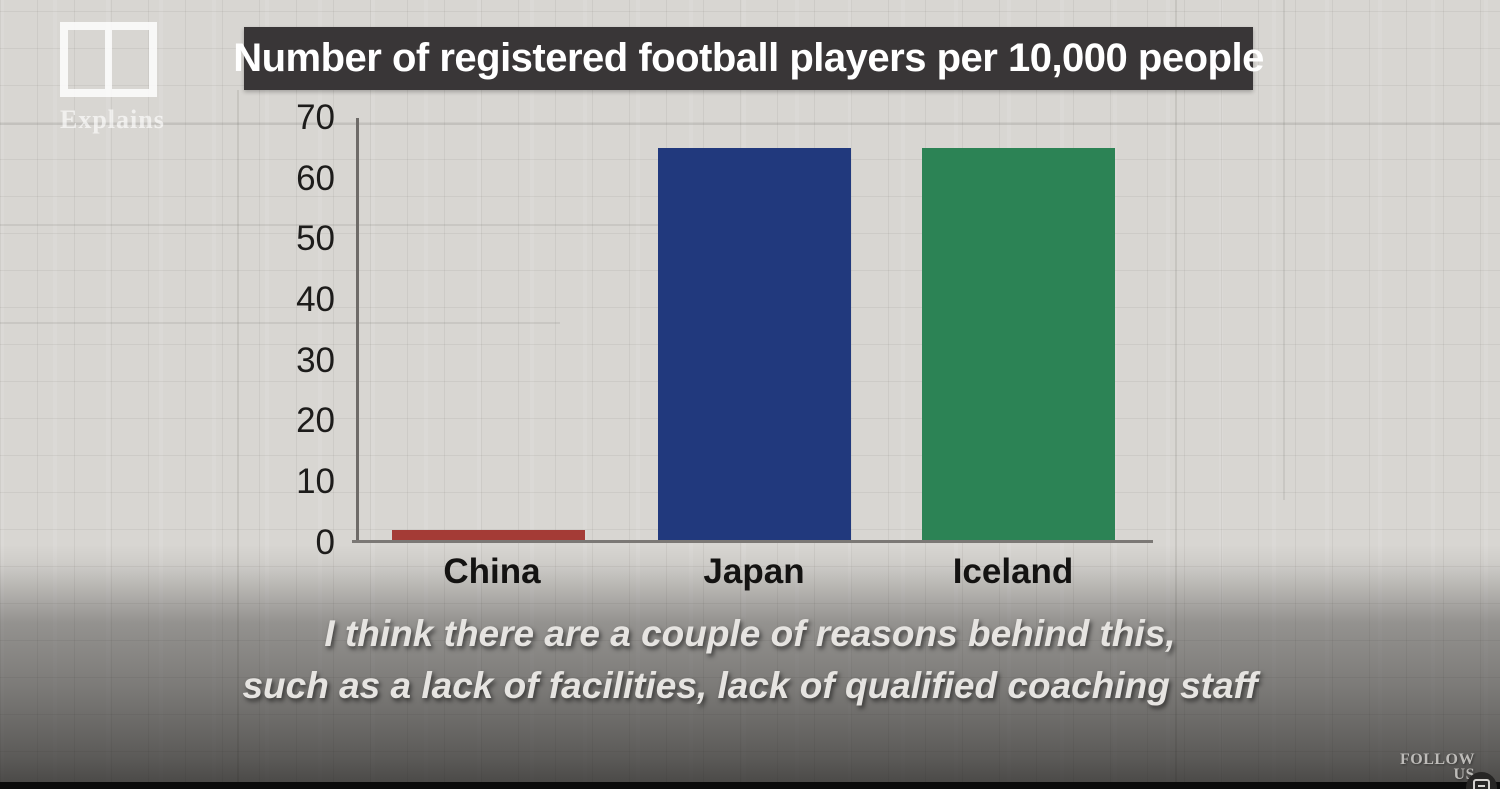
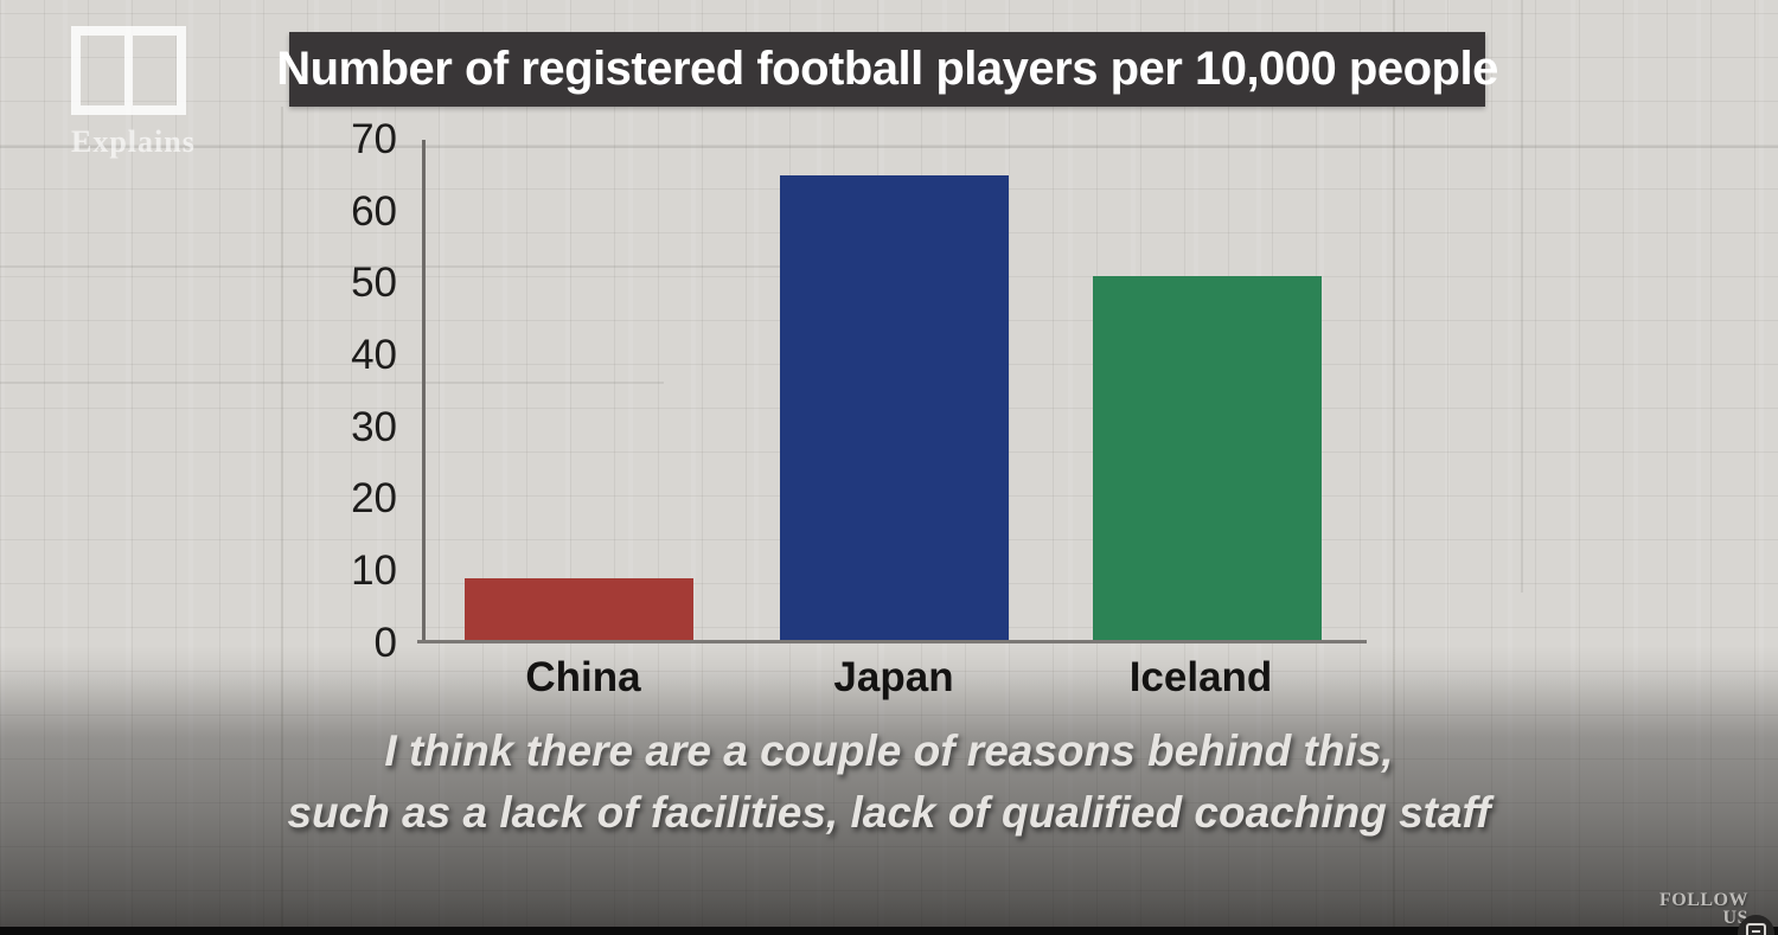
China: 2 -> 9
Iceland: 65 -> 51
